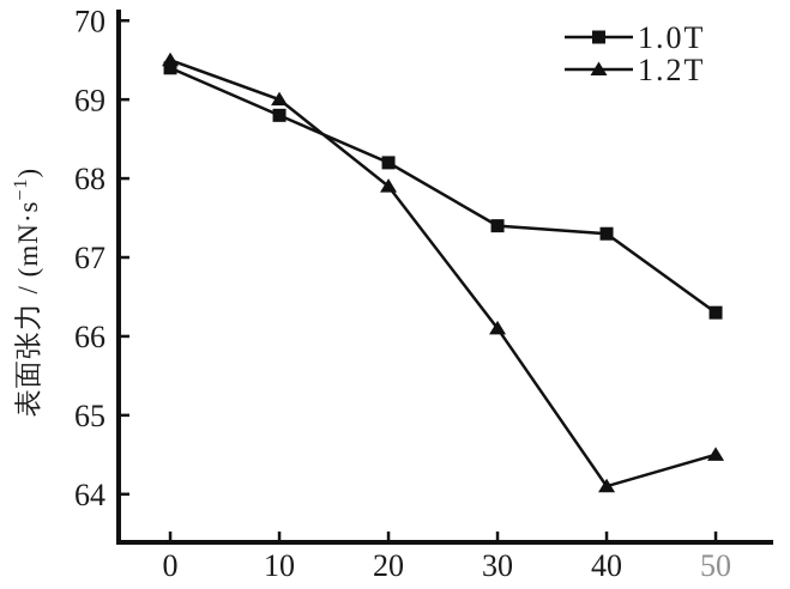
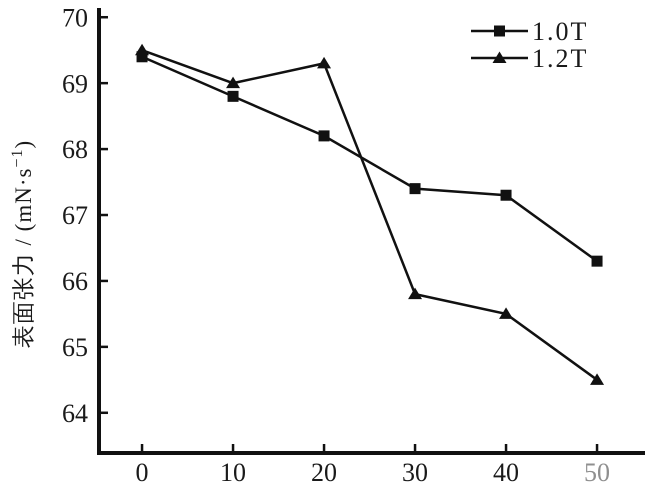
1.2T/20: 67.9 -> 69.3
1.2T/30: 66.1 -> 65.8
1.2T/40: 64.1 -> 65.5
